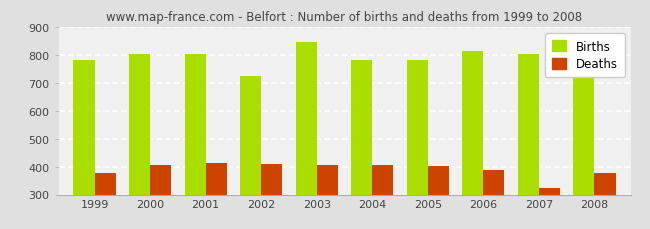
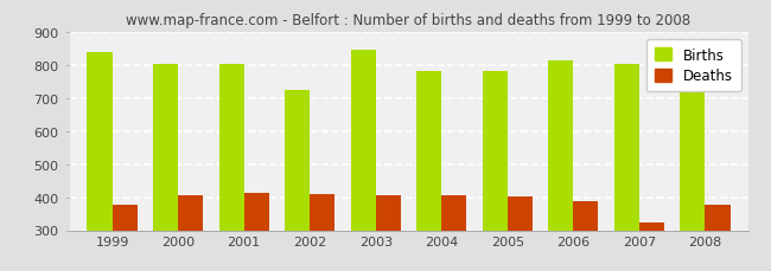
Births/1999: 780 -> 838
